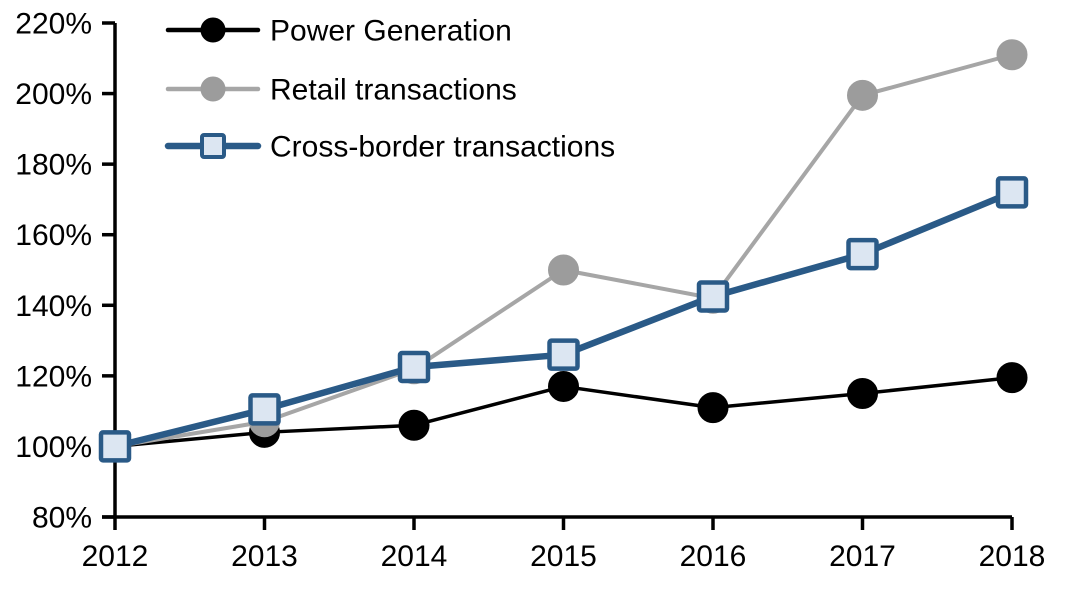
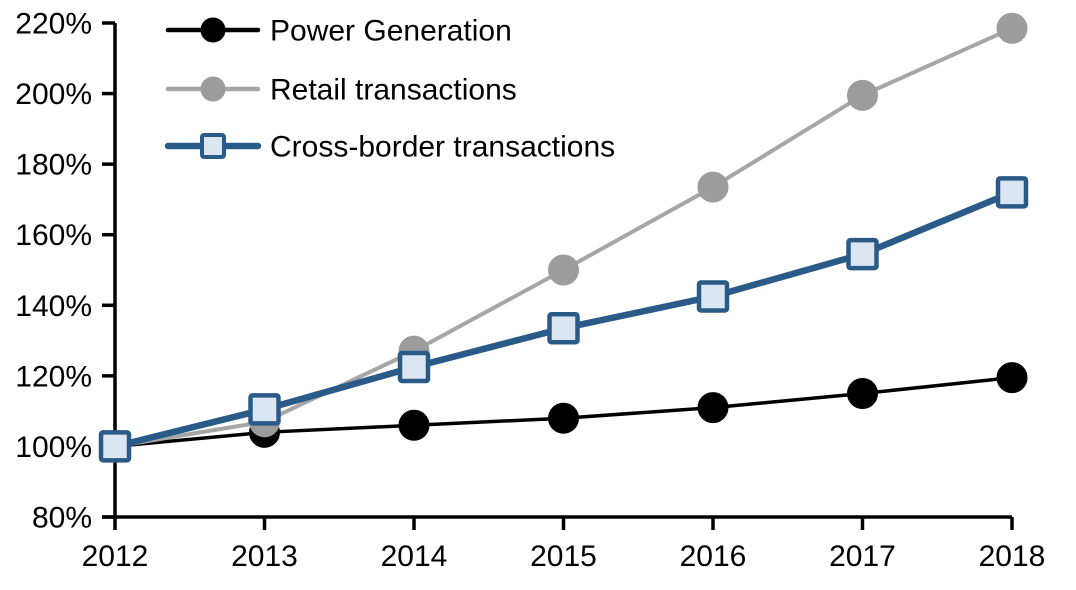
Retail transactions/2014: 122% -> 127%
Power Generation/2015: 117% -> 108%
Cross-border transactions/2015: 126% -> 134%
Retail transactions/2016: 142% -> 174%
Retail transactions/2018: 211% -> 218%
